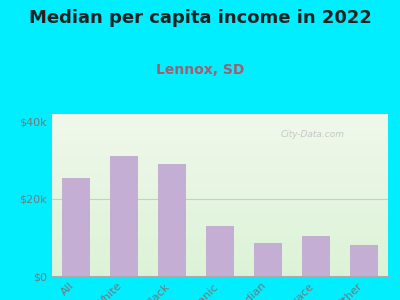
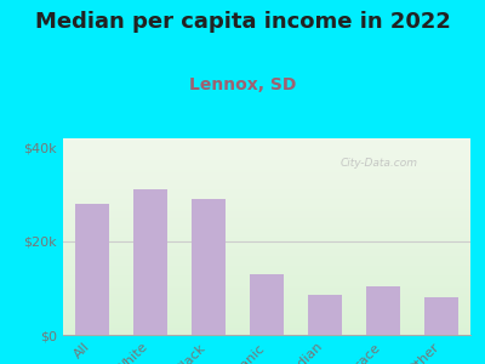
All: $25.5k -> $28.0k
